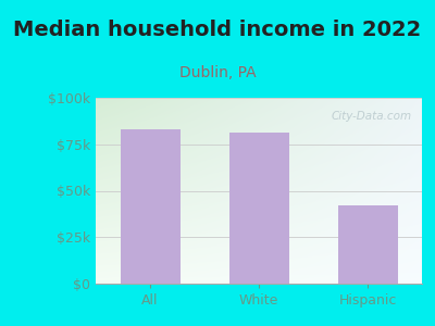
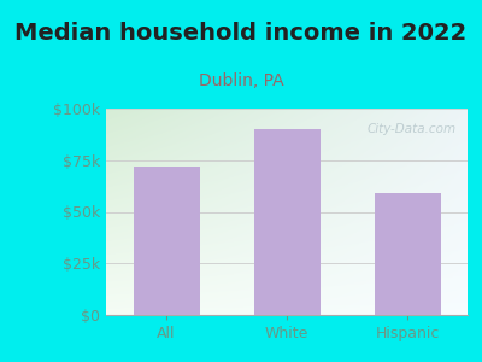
All: $83k -> $72k
White: $81k -> $90k
Hispanic: $42k -> $59k
